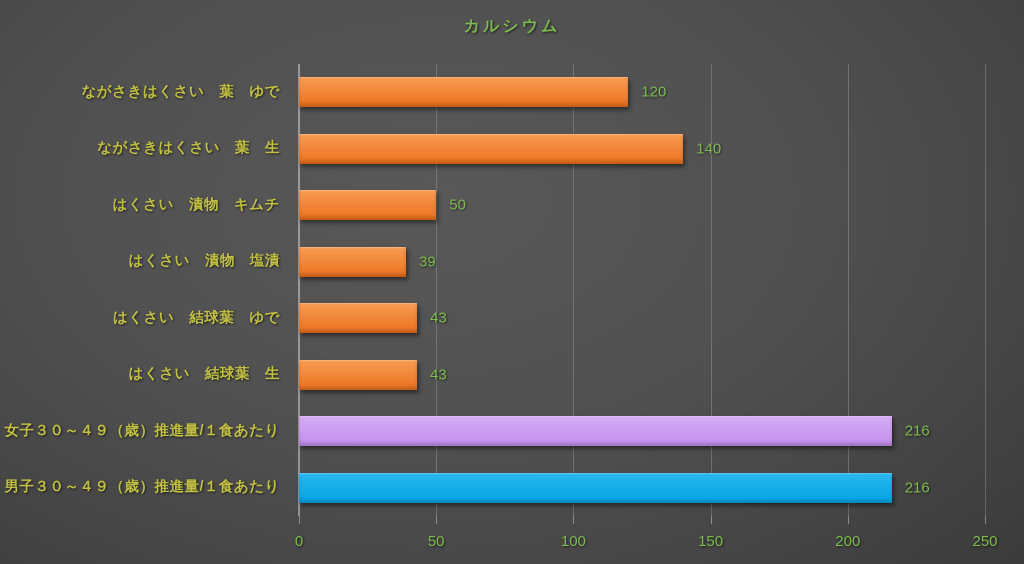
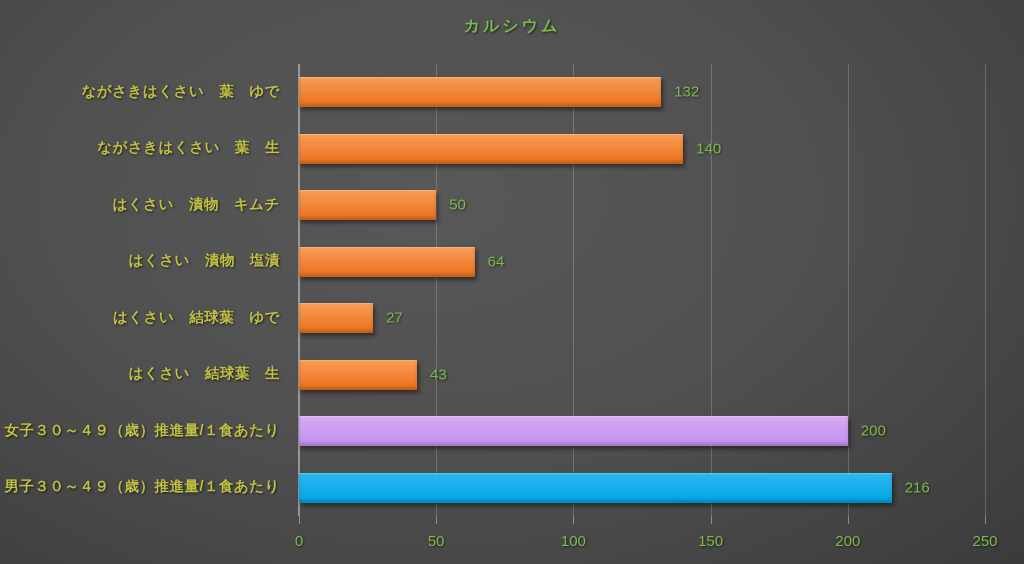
ながさきはくさい 葉 ゆで: 120 -> 132
はくさい 漬物 塩漬: 39 -> 64
はくさい 結球葉 ゆで: 43 -> 27
女子３０～４９（歳）推進量/１食あたり: 216 -> 200
